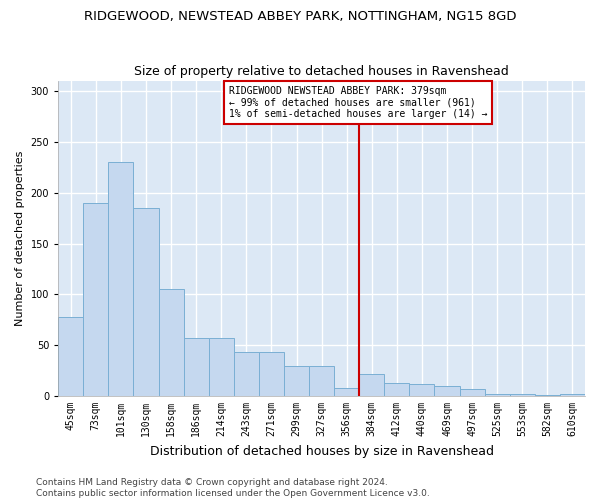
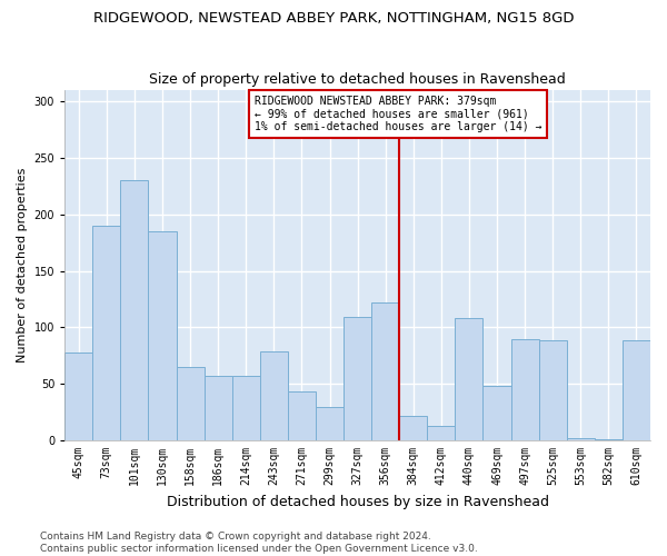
158sqm: 105 -> 65
243sqm: 43 -> 79
327sqm: 30 -> 109
356sqm: 8 -> 122
440sqm: 12 -> 108
469sqm: 10 -> 48
497sqm: 7 -> 90
525sqm: 2 -> 89
610sqm: 2 -> 89
